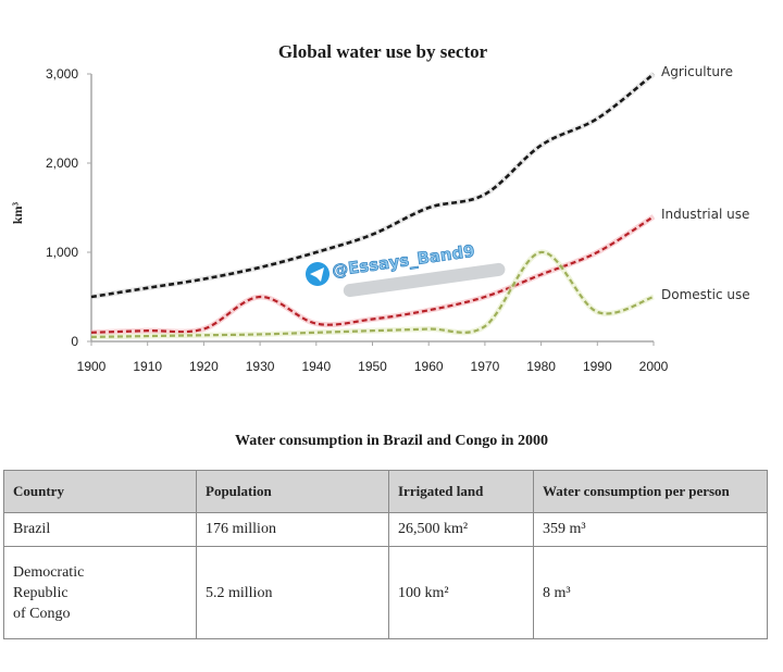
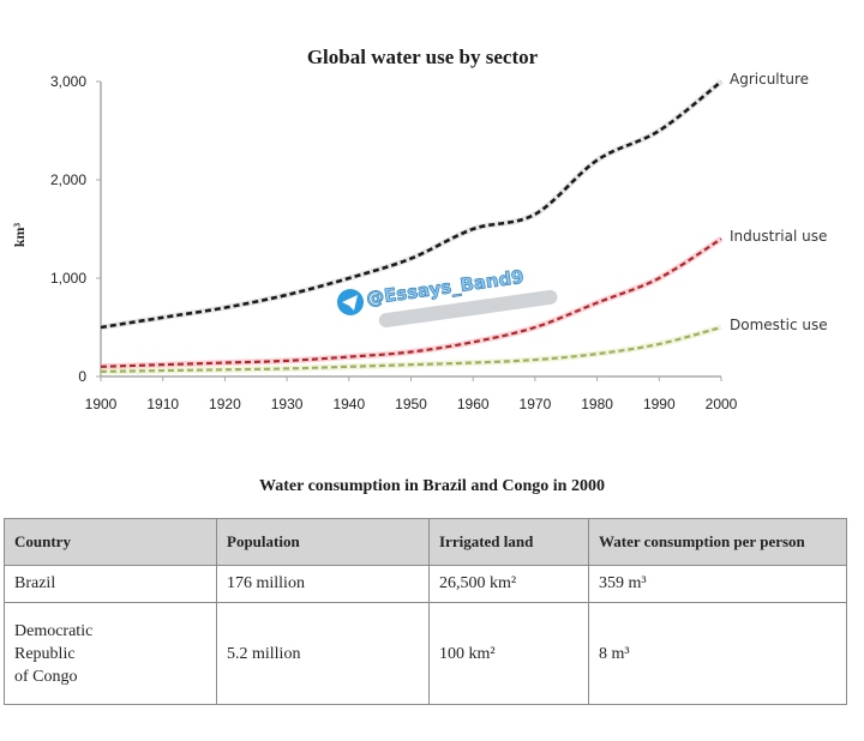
Industrial use/1930: 500 -> 200
Domestic use/1980: 1000 -> 200
